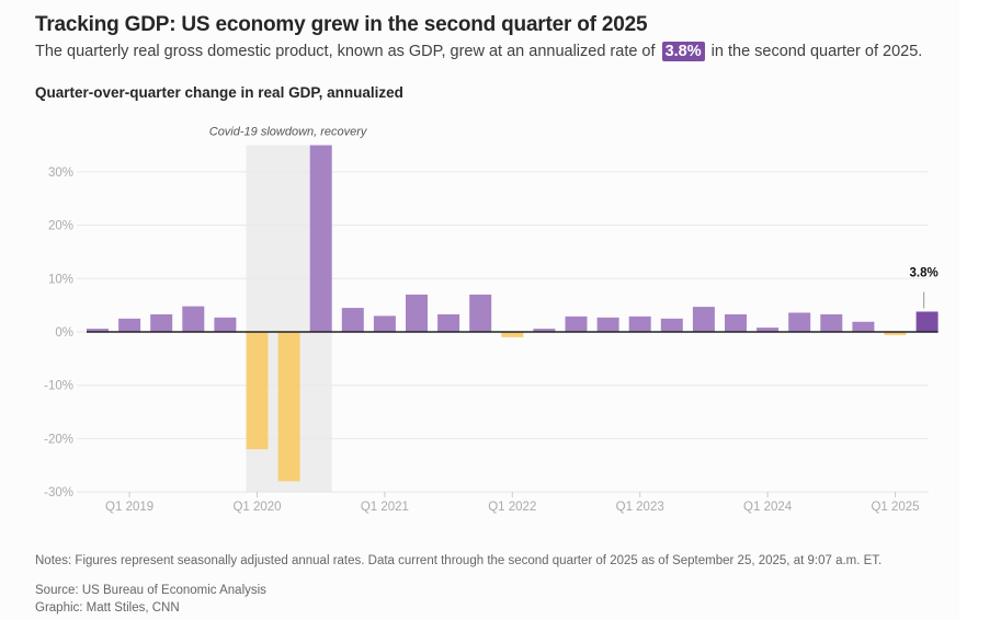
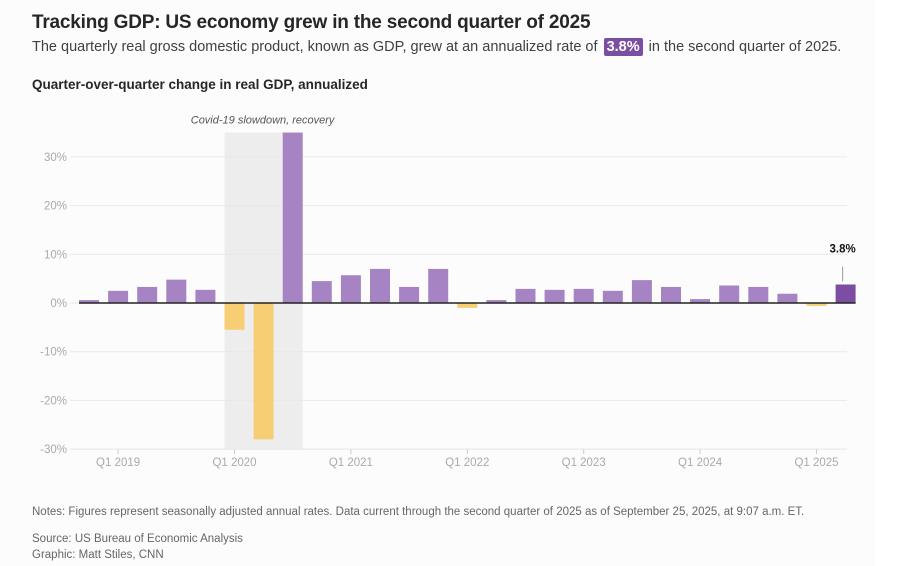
Q1 2020: -22% -> -6%
Q1 2021: 3% -> 6%
